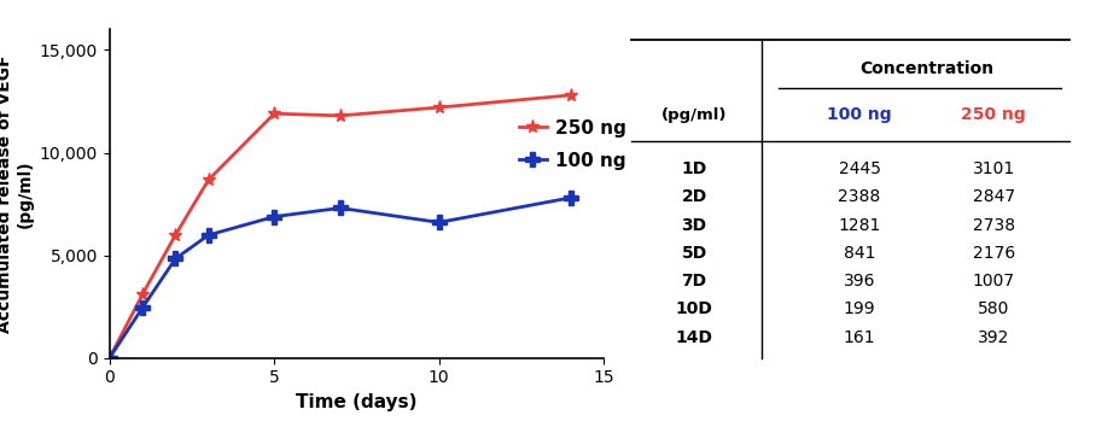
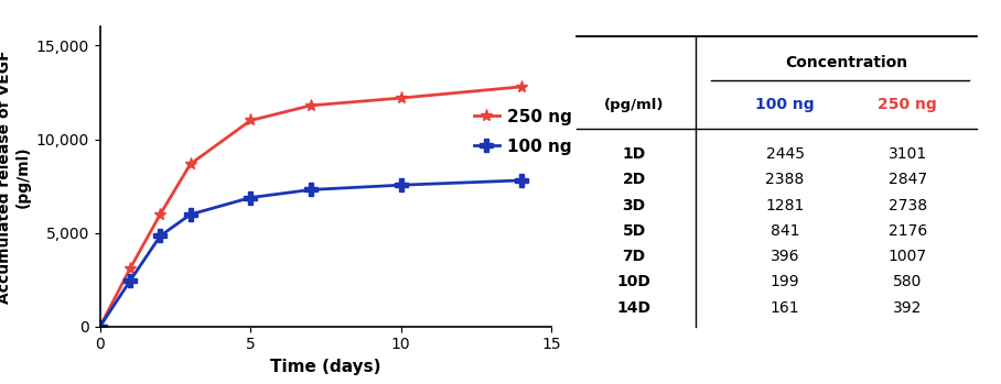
250 ng/5: 11,900 -> 11,000
100 ng/10: 6,600 -> 7,600
